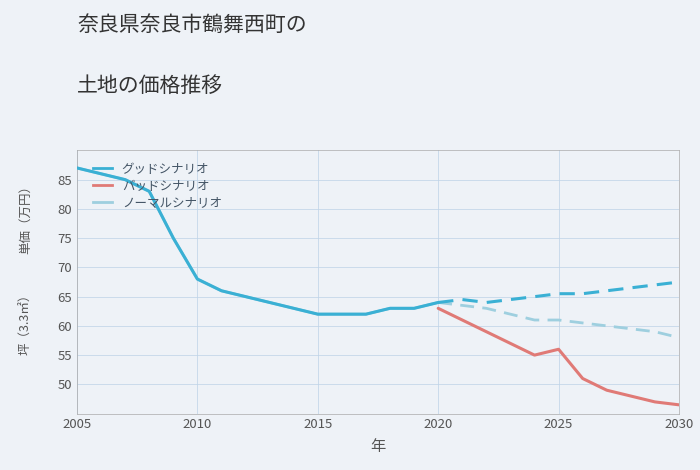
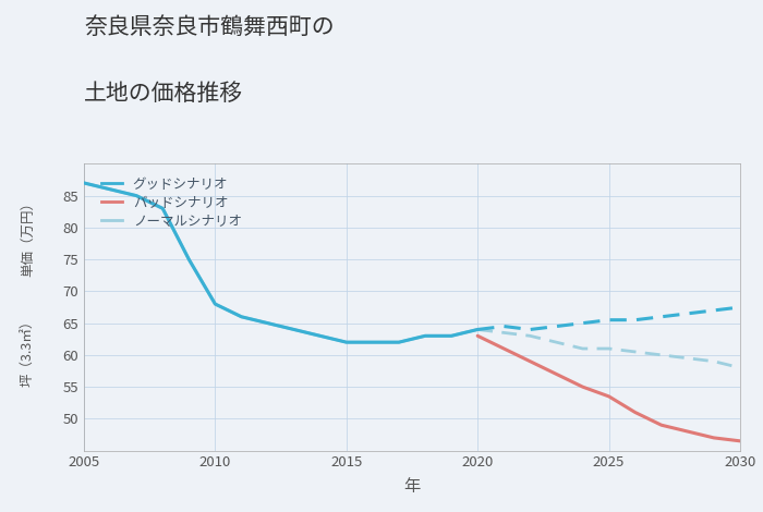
バッドシナリオ/2025: 56.0 -> 53.5
